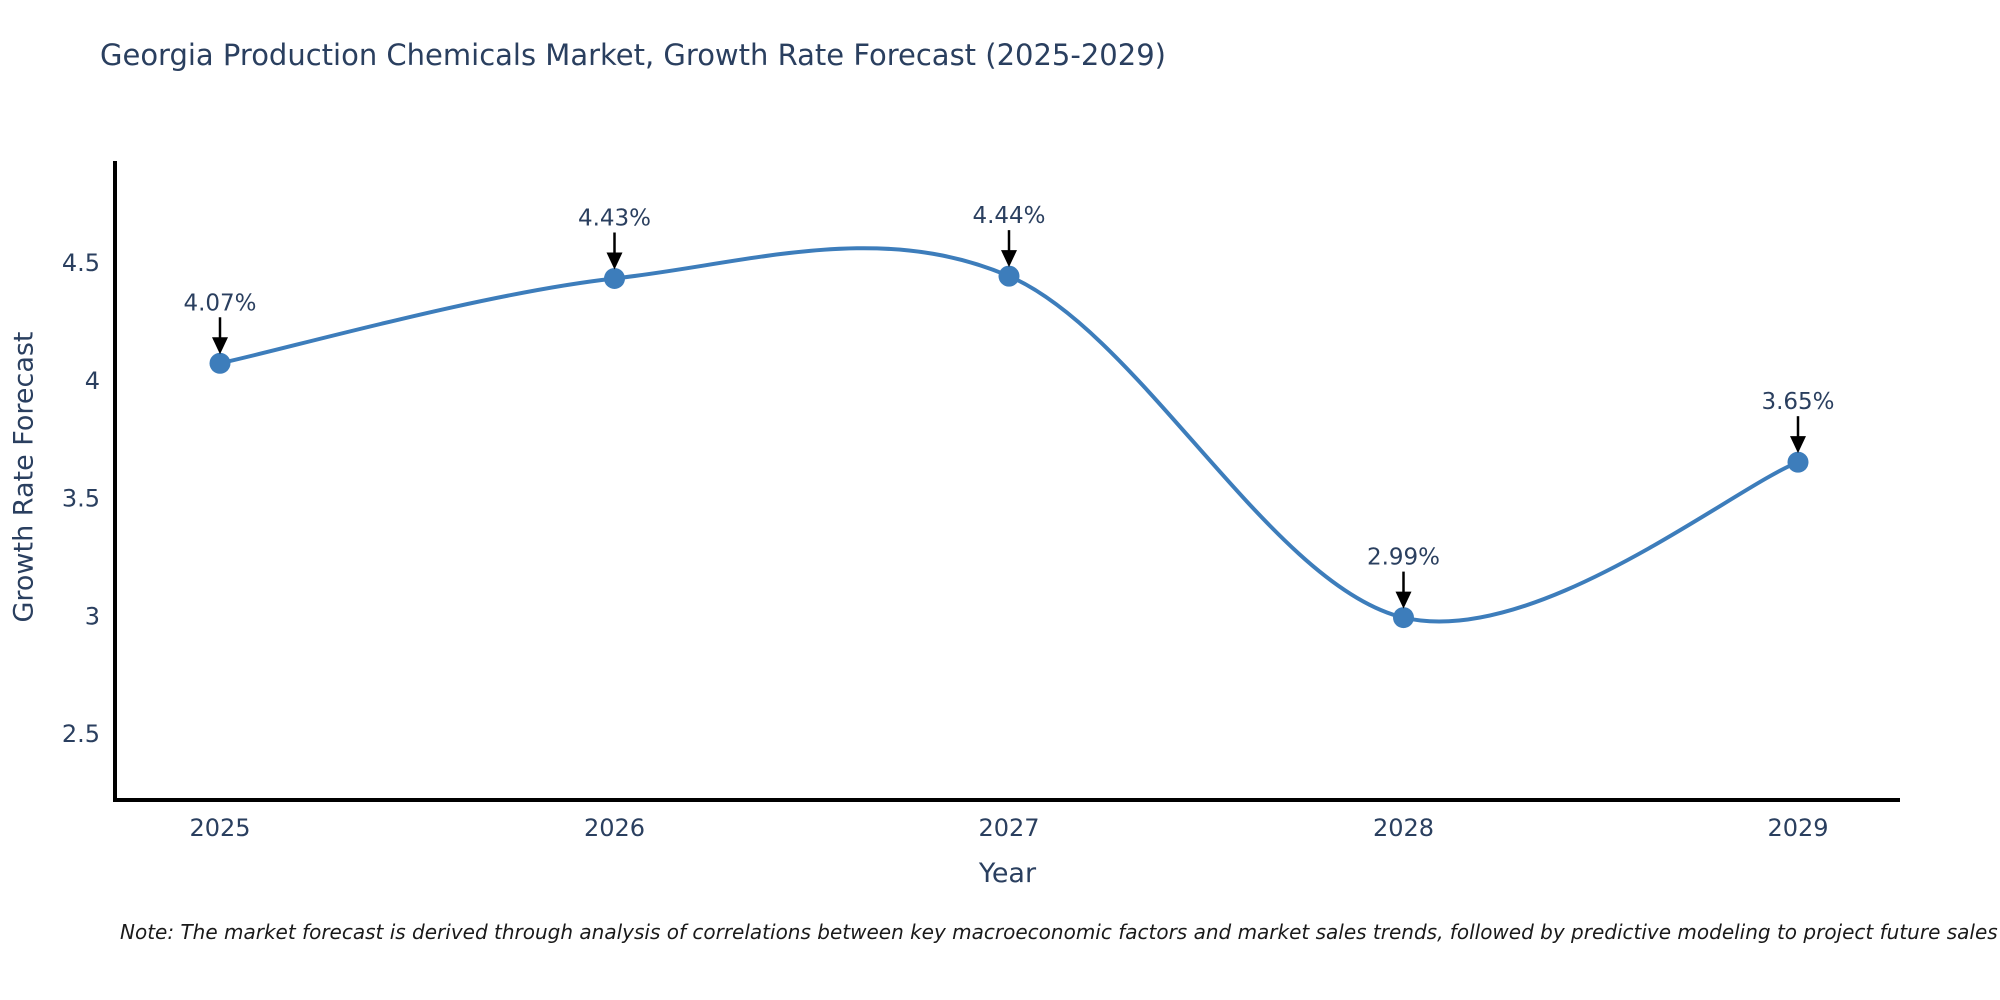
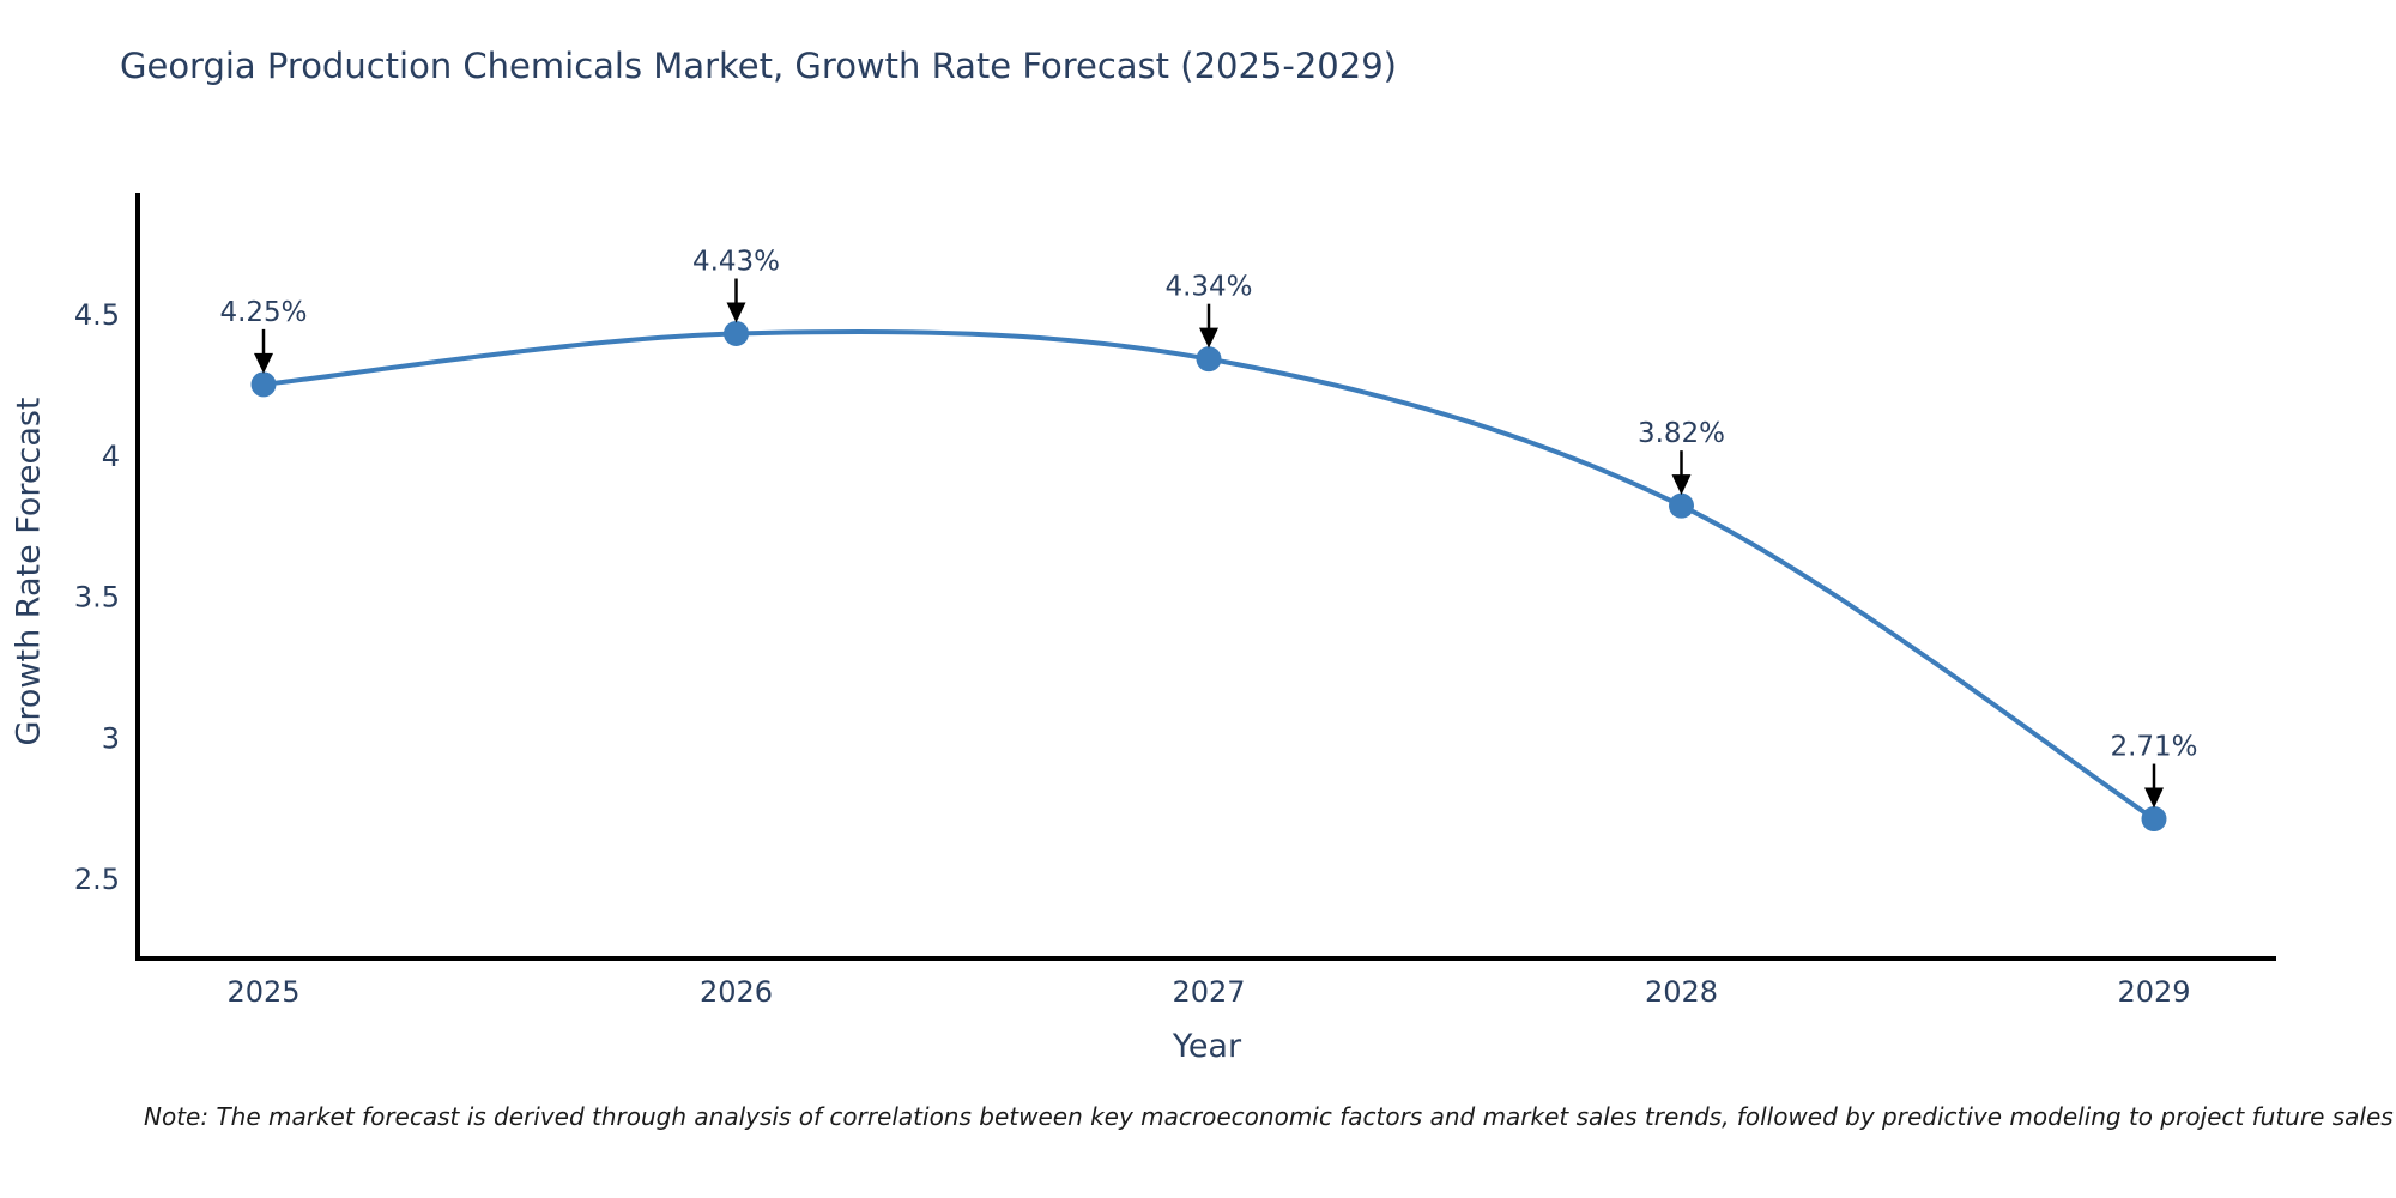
2025: 4.07% -> 4.25%
2027: 4.44% -> 4.34%
2028: 2.99% -> 3.82%
2029: 3.65% -> 2.71%
